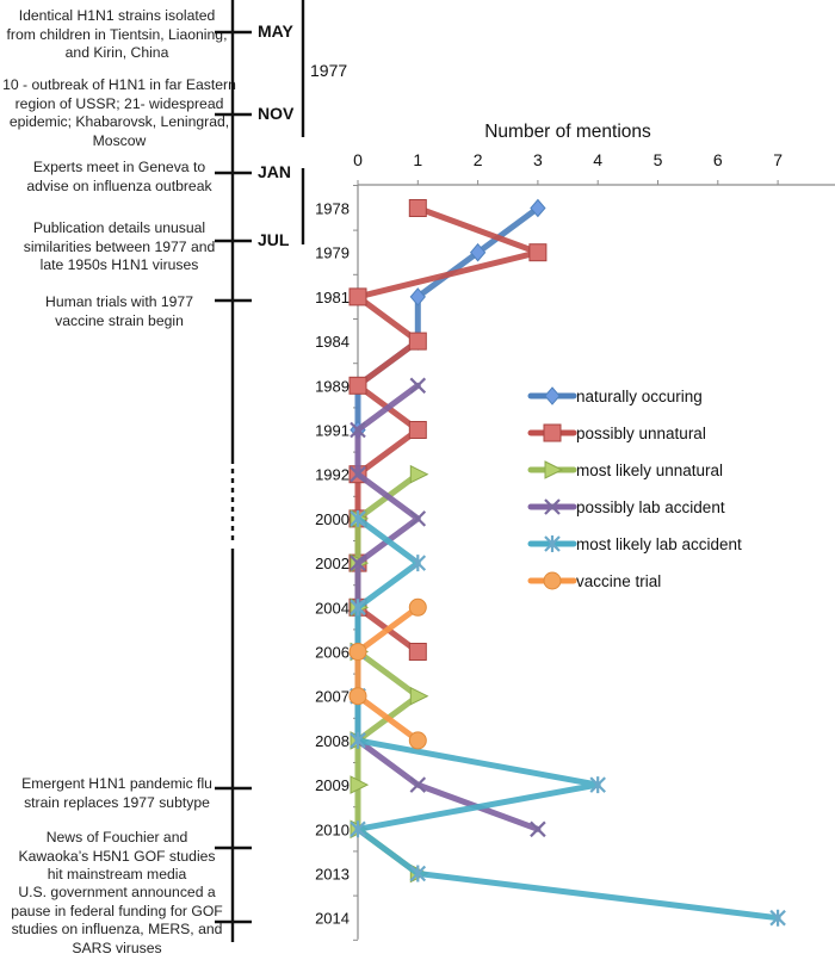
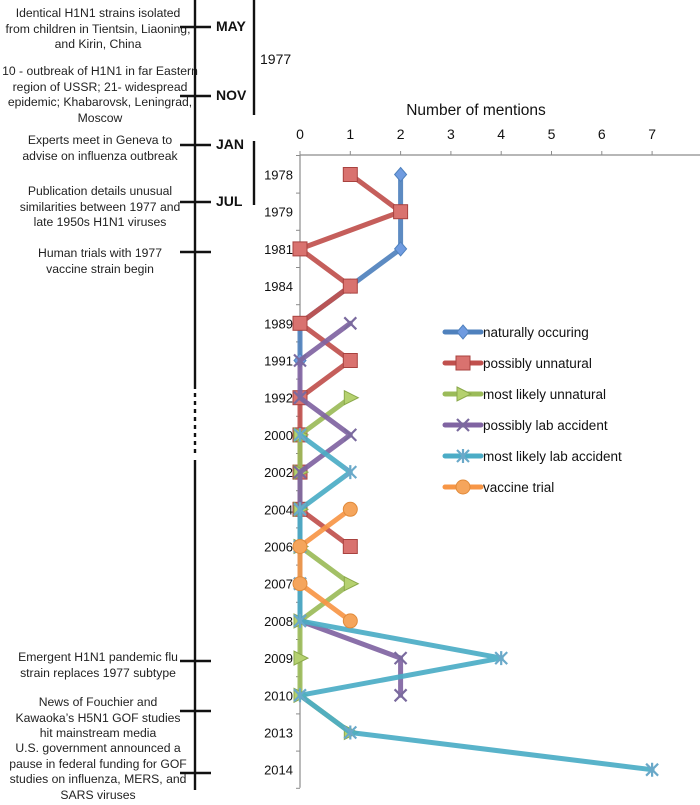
naturally occuring/1978: 3 -> 2
possibly unnatural/1979: 3 -> 2
naturally occuring/1981: 1 -> 2
possibly lab accident/2009: 1 -> 2
possibly lab accident/2010: 3 -> 2
